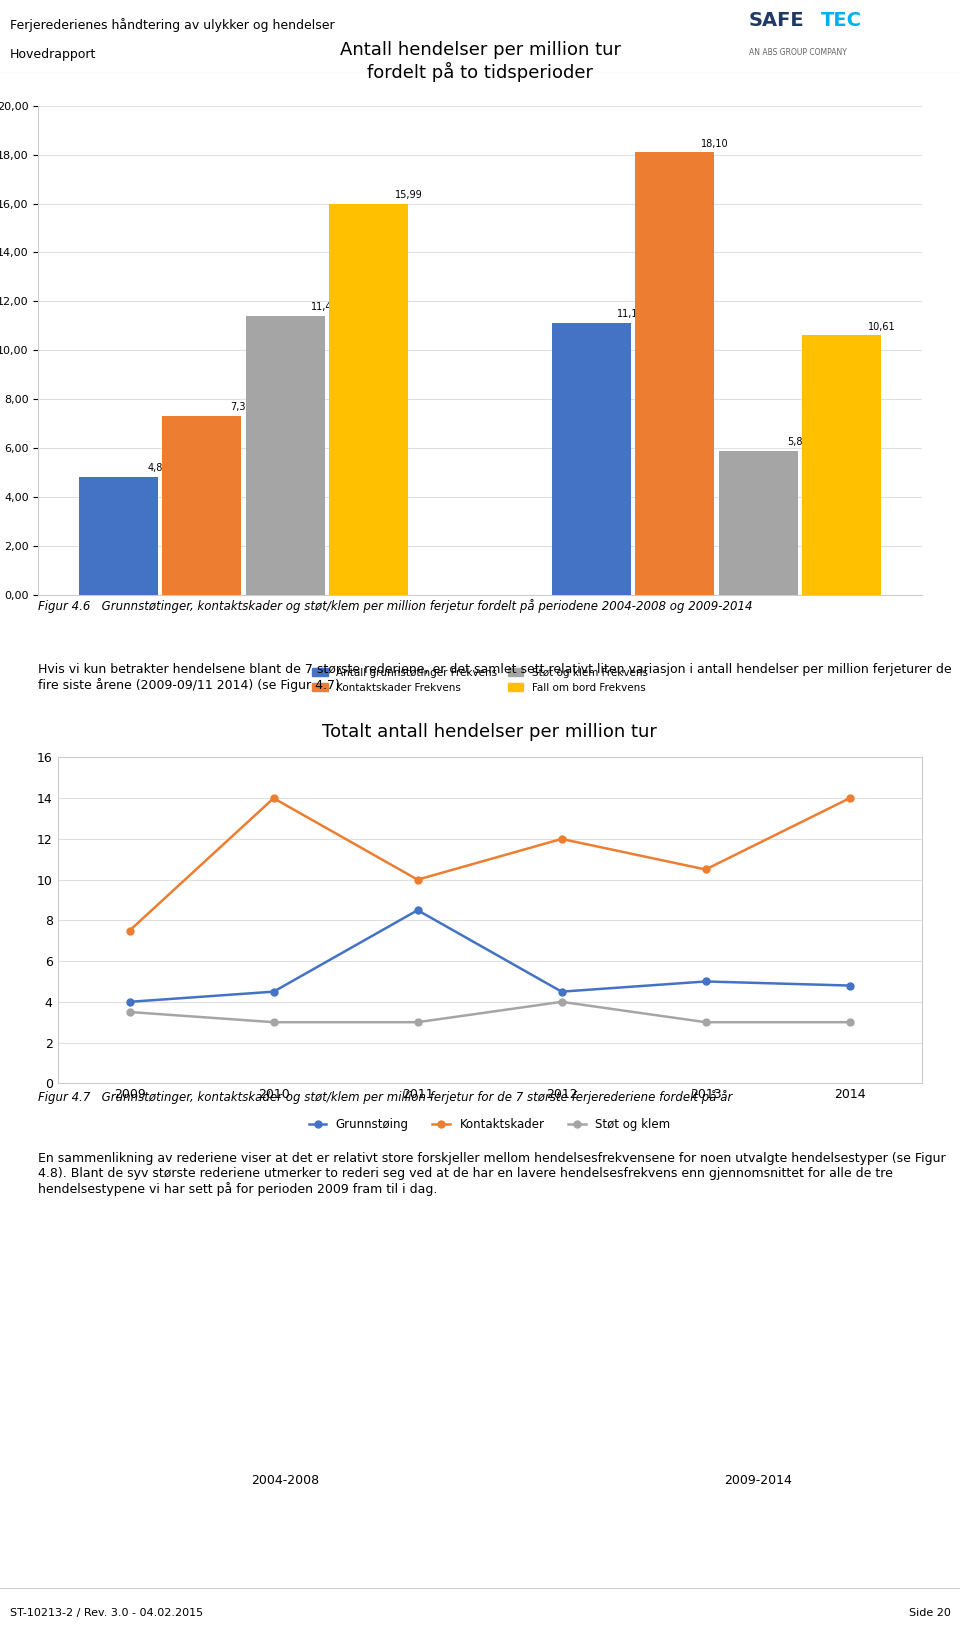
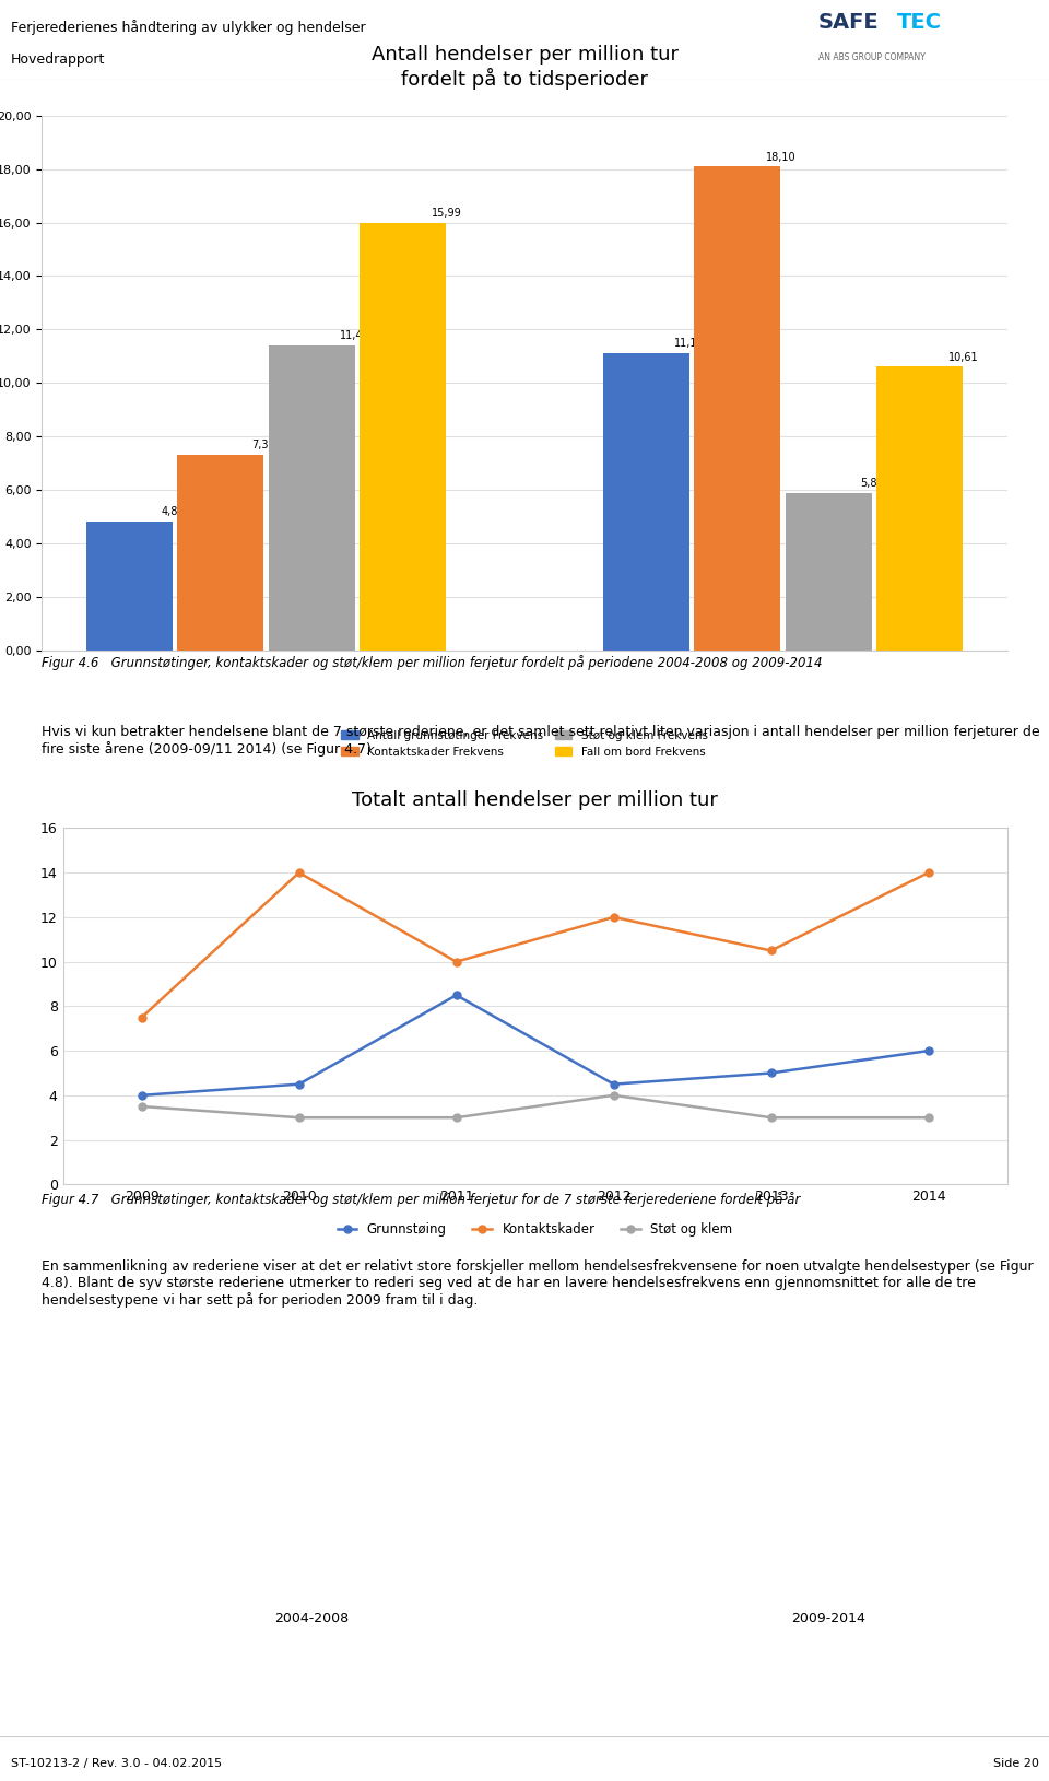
Totalt antall hendelser per million tur/Grunnstøing/2014: 4.8 -> 6.0
